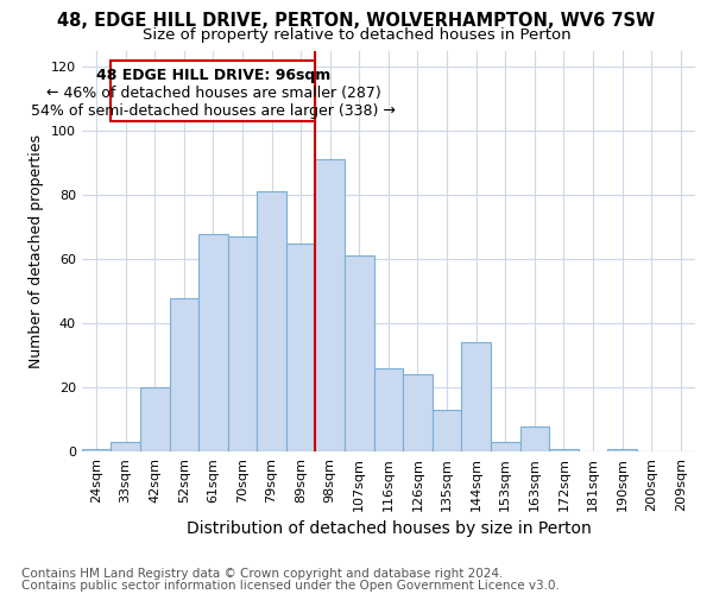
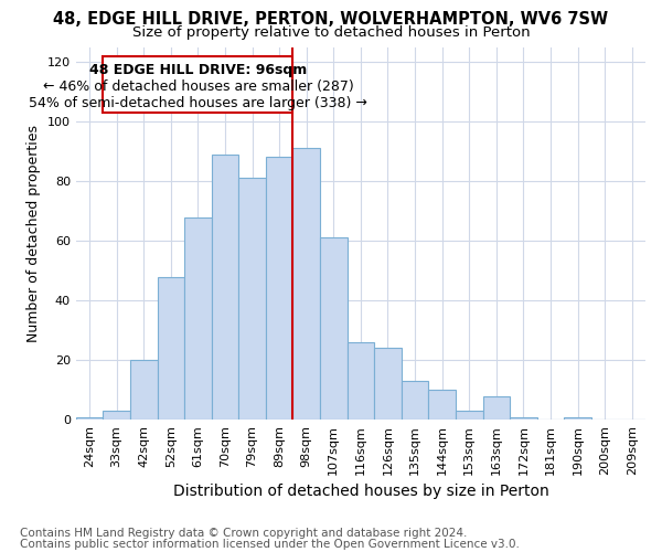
70sqm: 67 -> 89
89sqm: 65 -> 88
144sqm: 34 -> 10
